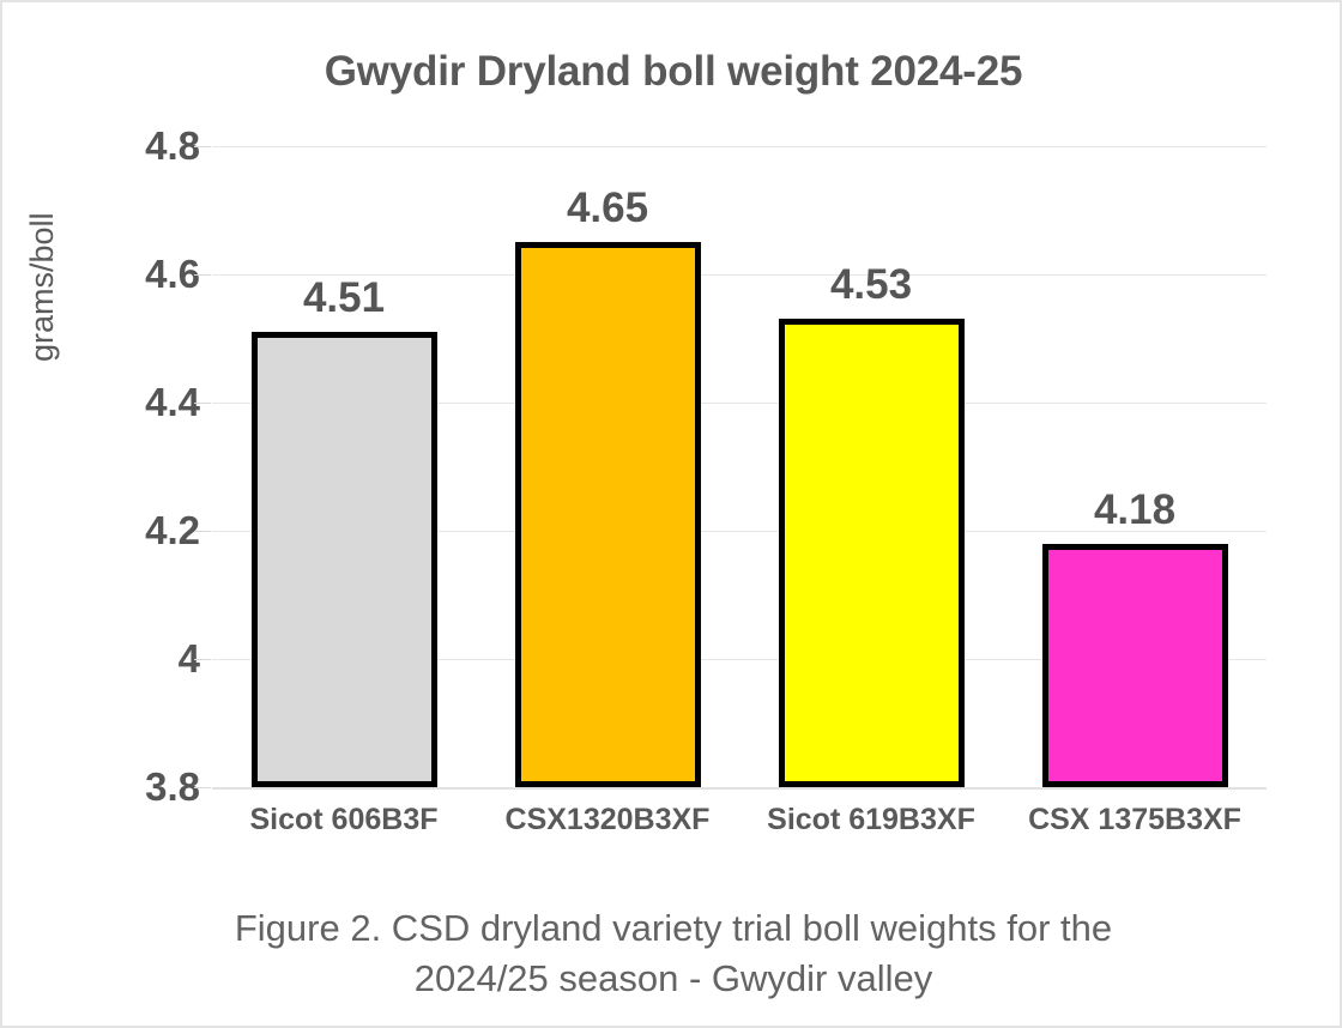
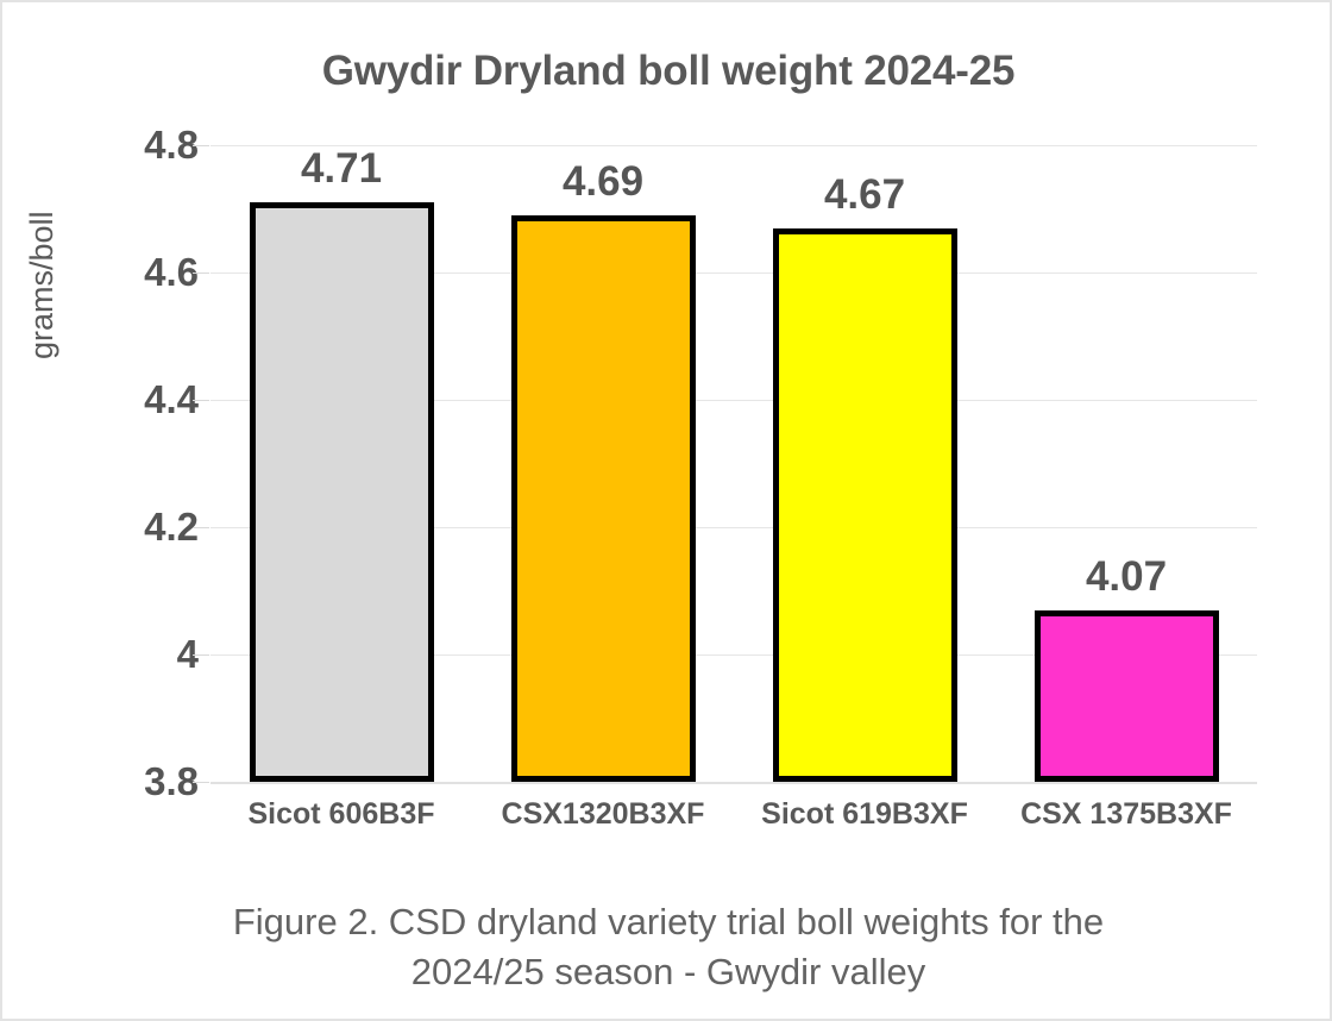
Sicot 606B3F: 4.51 -> 4.71
CSX1320B3XF: 4.65 -> 4.69
Sicot 619B3XF: 4.53 -> 4.67
CSX 1375B3XF: 4.18 -> 4.07
